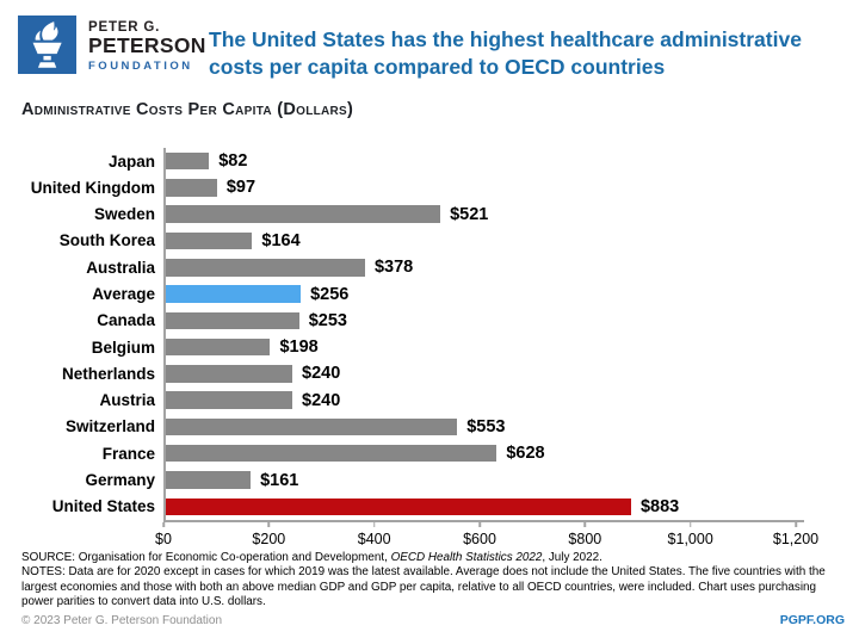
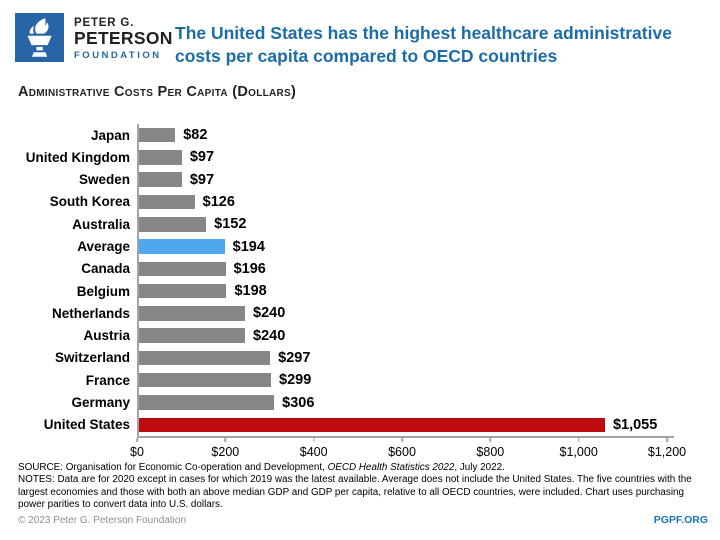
Sweden: $521 -> $97
South Korea: $164 -> $126
Australia: $378 -> $152
Average: $256 -> $194
Canada: $253 -> $196
Switzerland: $553 -> $297
France: $628 -> $299
Germany: $161 -> $306
United States: $883 -> $1,055
